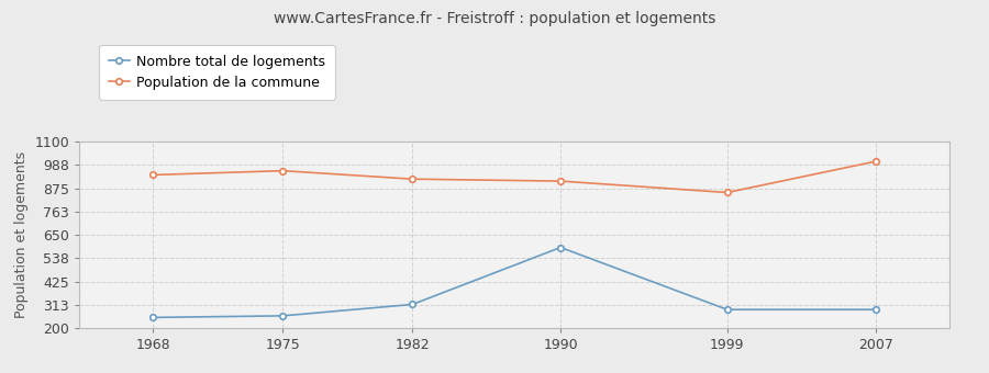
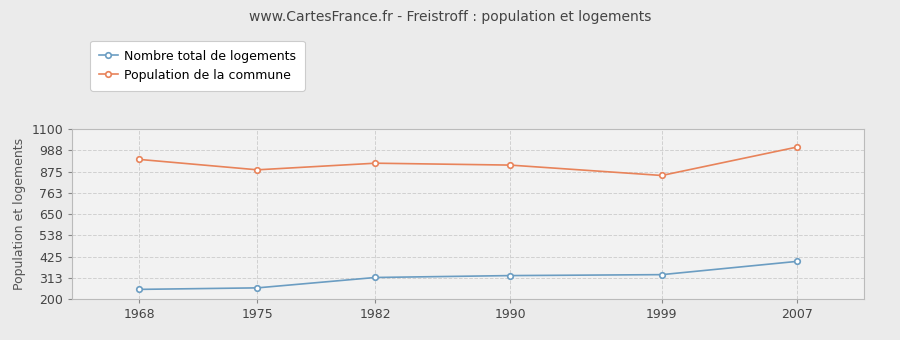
Population de la commune/1975: 960 -> 880
Nombre total de logements/1990: 590 -> 320
Nombre total de logements/1999: 290 -> 330
Nombre total de logements/2007: 290 -> 400
